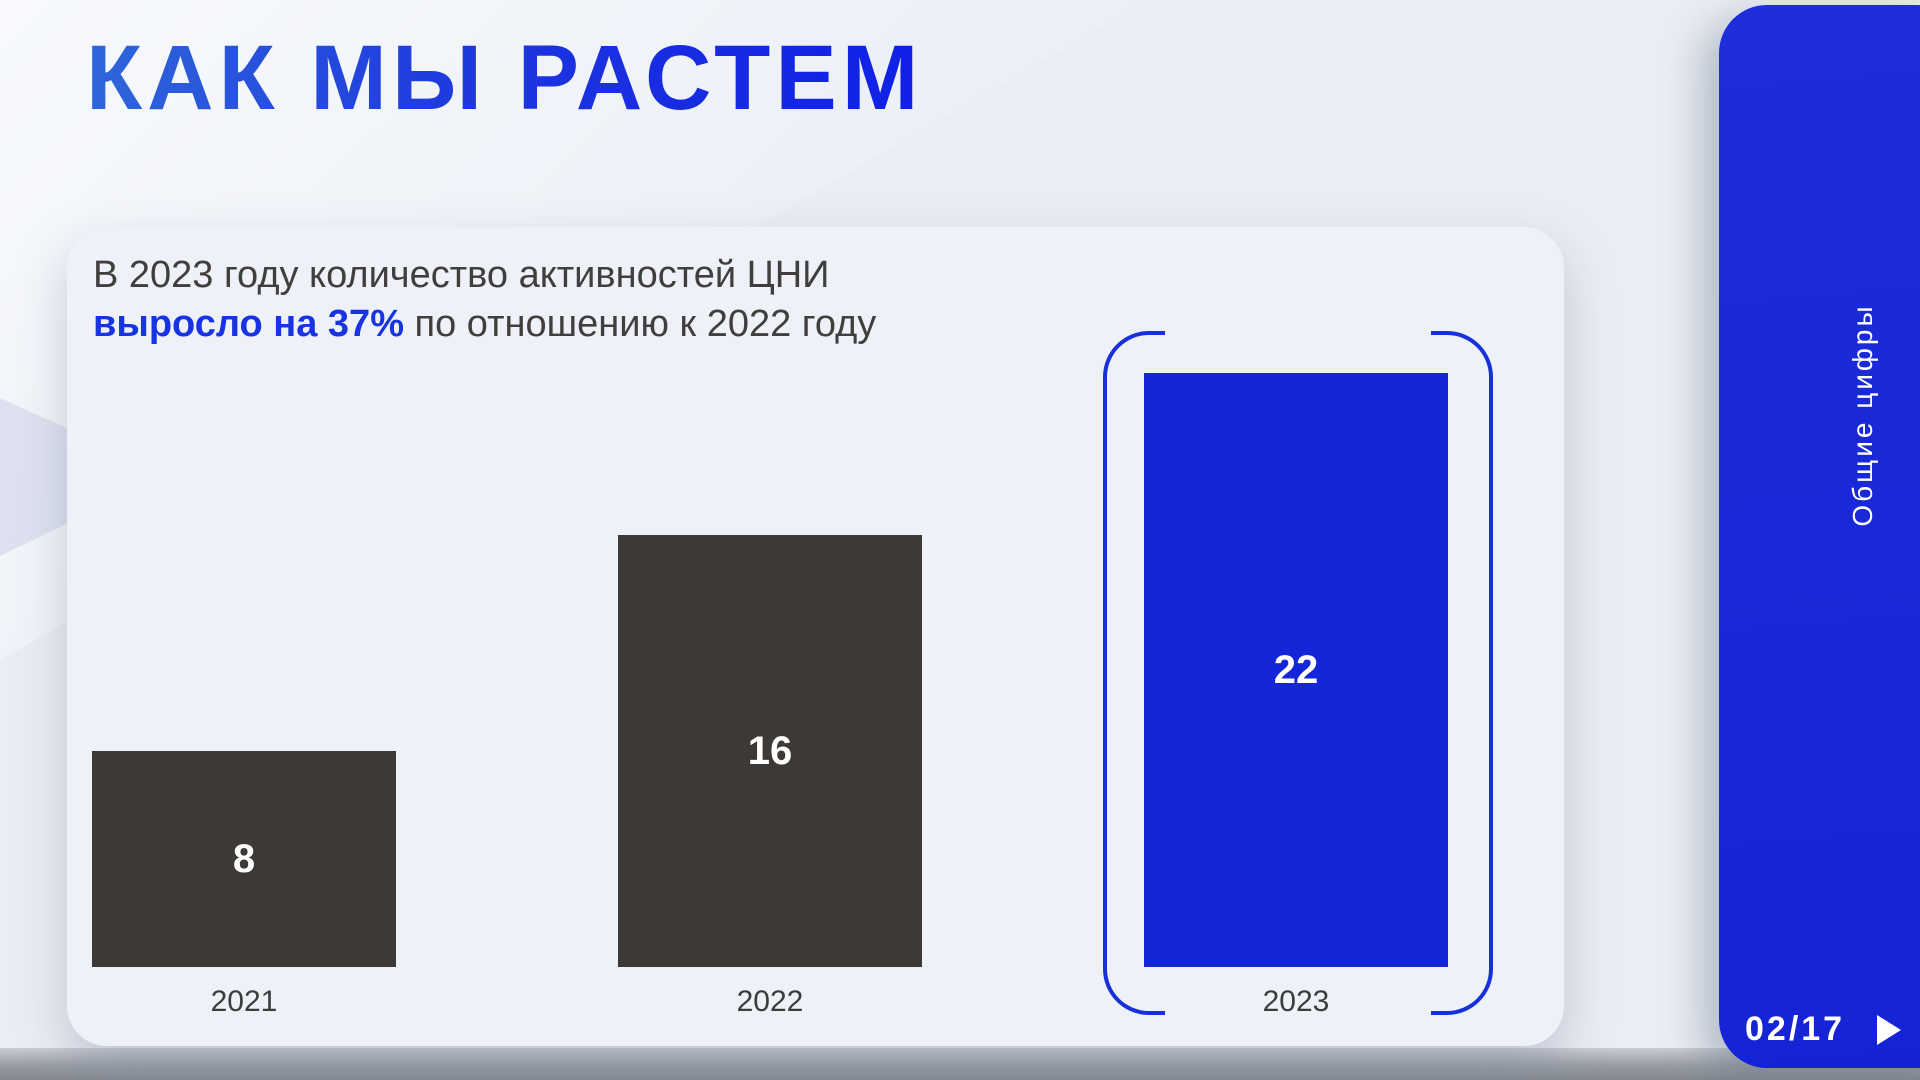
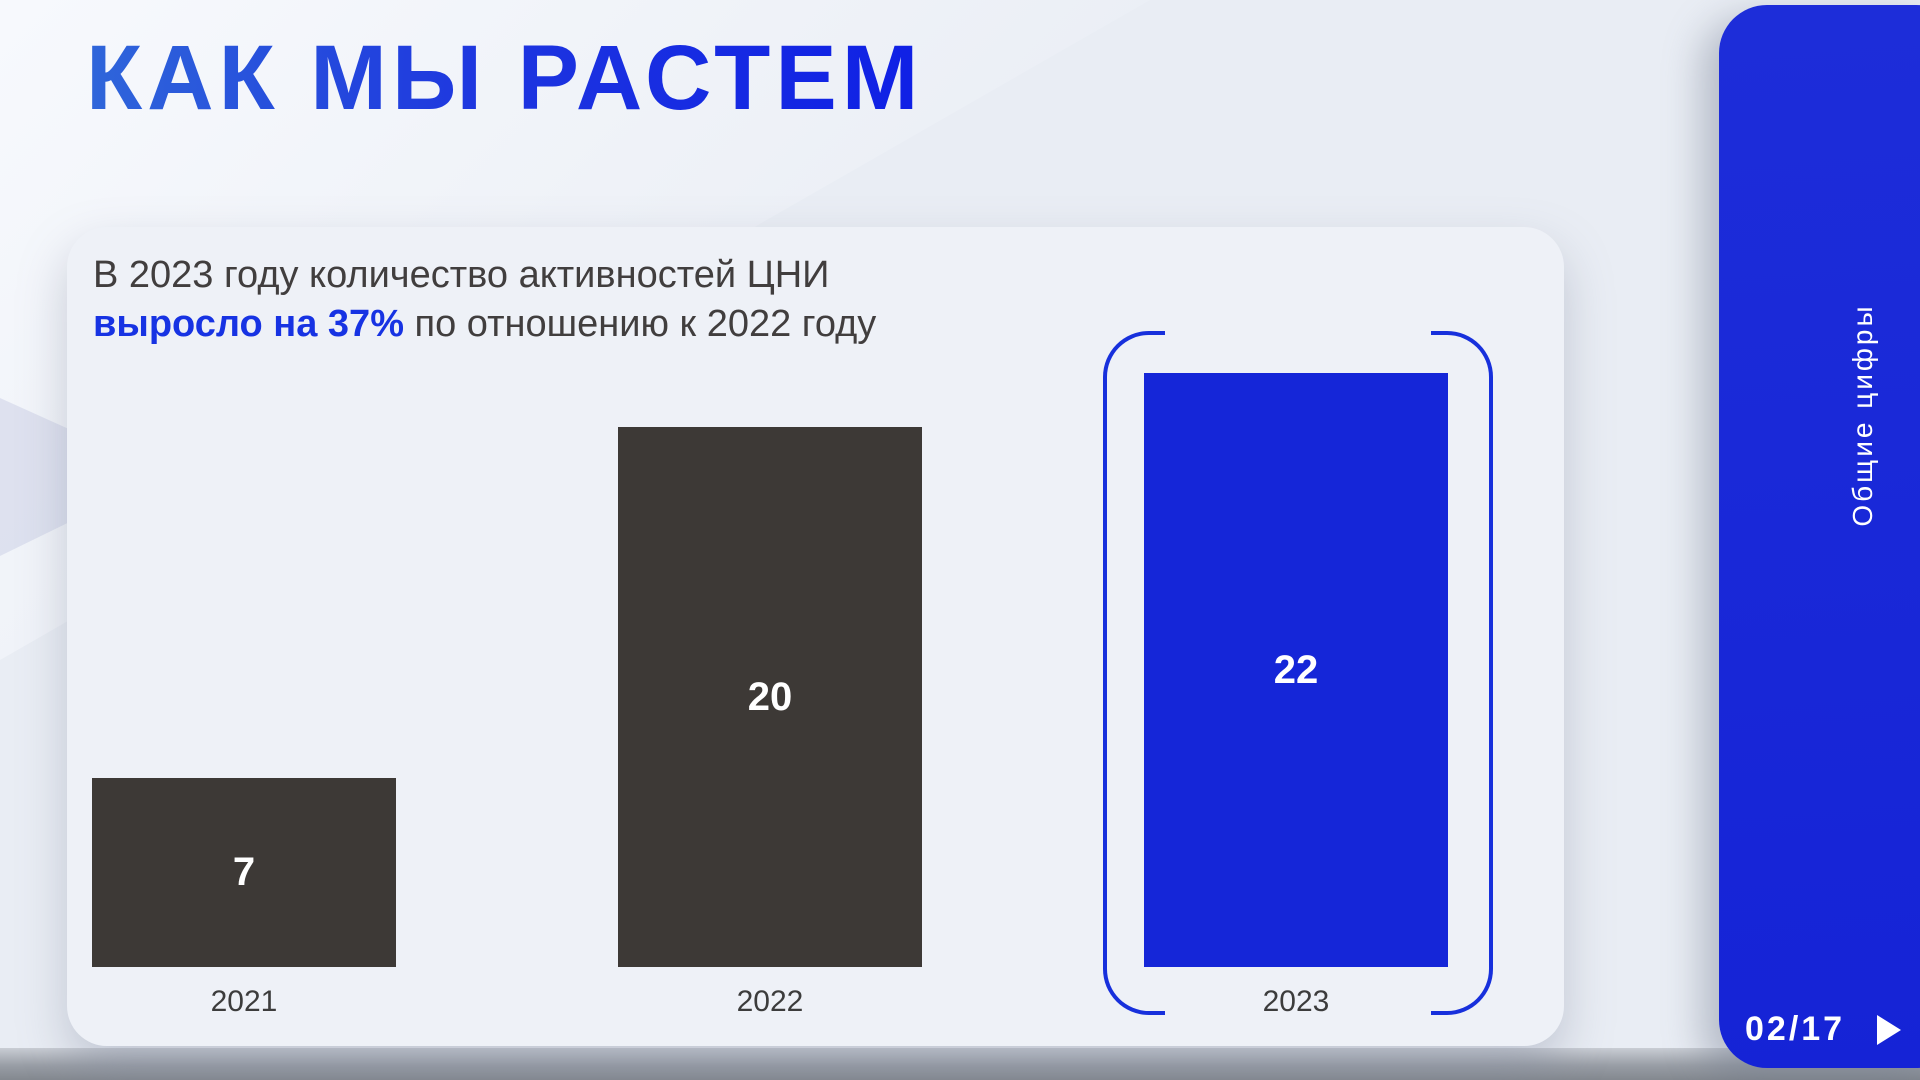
2021: 8 -> 7
2022: 16 -> 20
